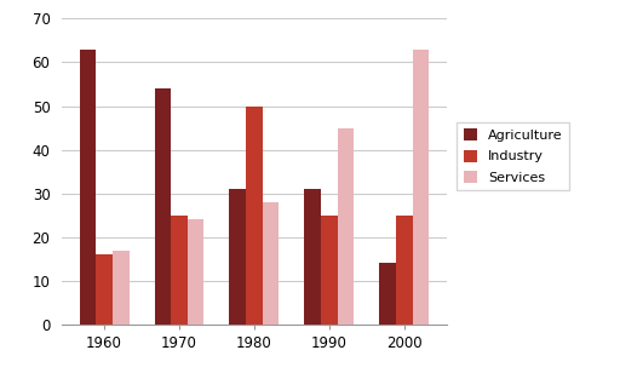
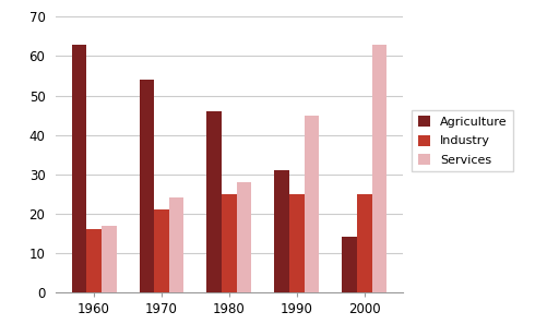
Industry/1970: 25 -> 21
Agriculture/1980: 31 -> 46
Industry/1980: 50 -> 25
